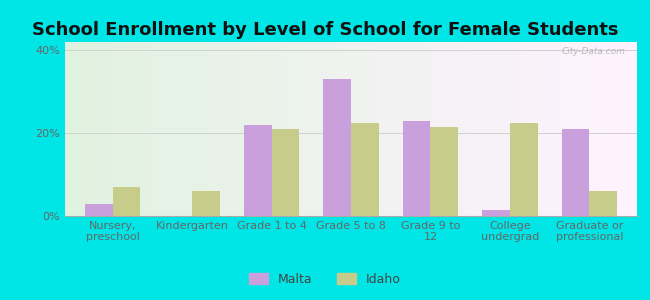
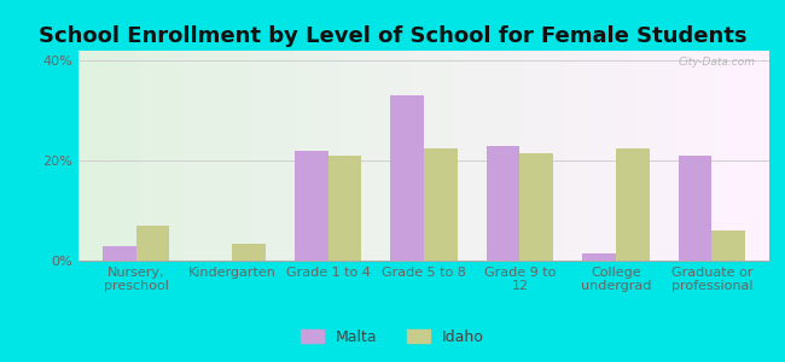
Idaho/Kindergarten: 6.0% -> 3.5%
